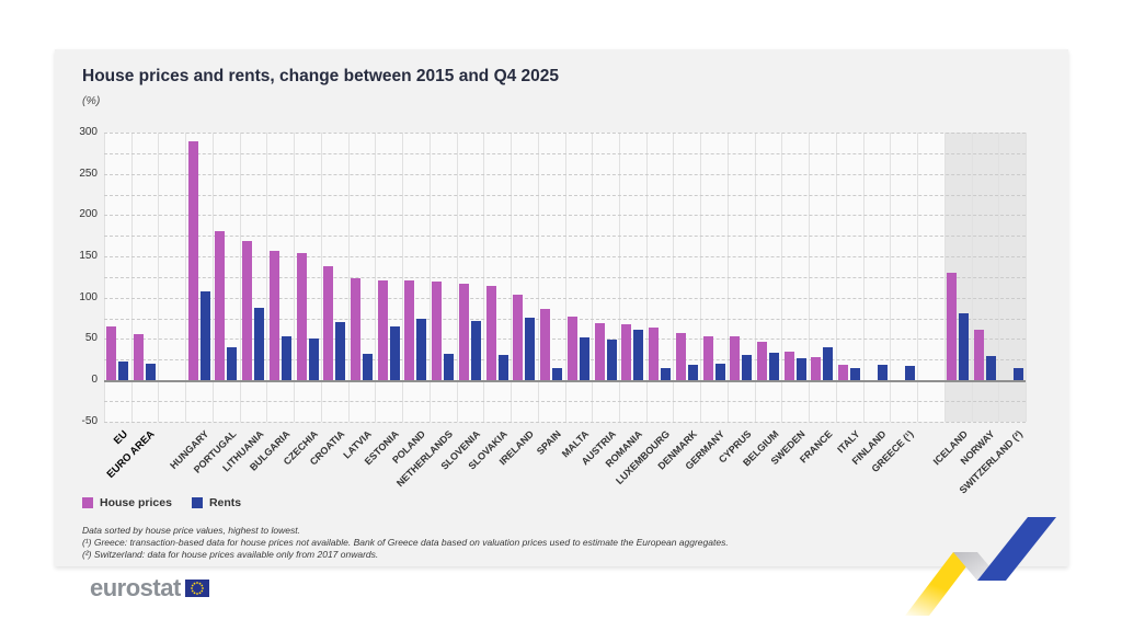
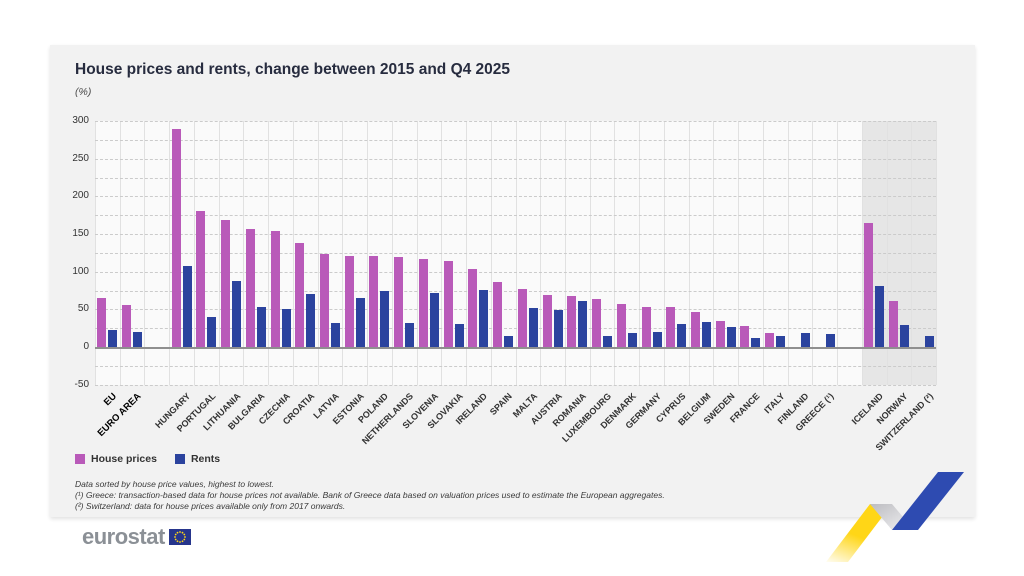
Rents/FRANCE: 40 -> 10
House prices/ICELAND: 130 -> 160
